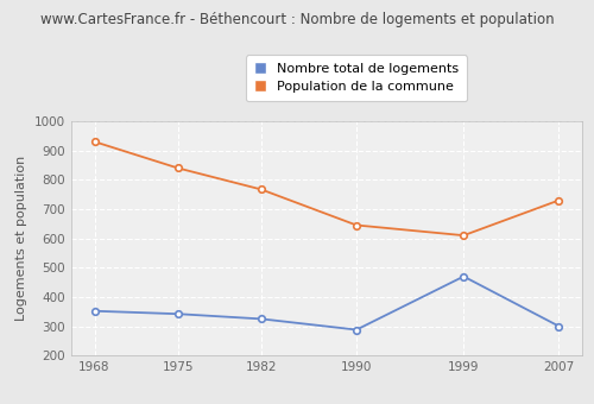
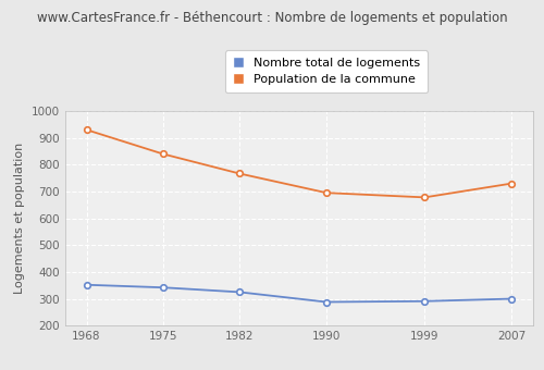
Population de la commune/1990: 645 -> 695
Nombre total de logements/1999: 470 -> 291
Population de la commune/1999: 610 -> 678
